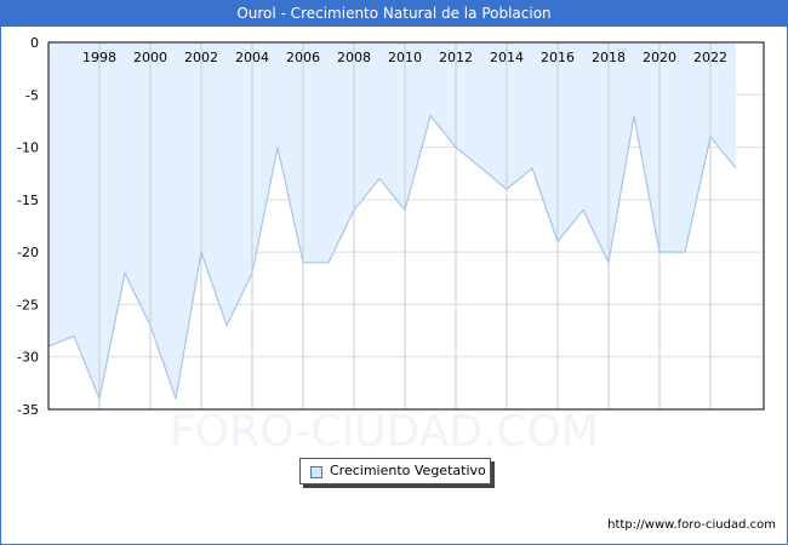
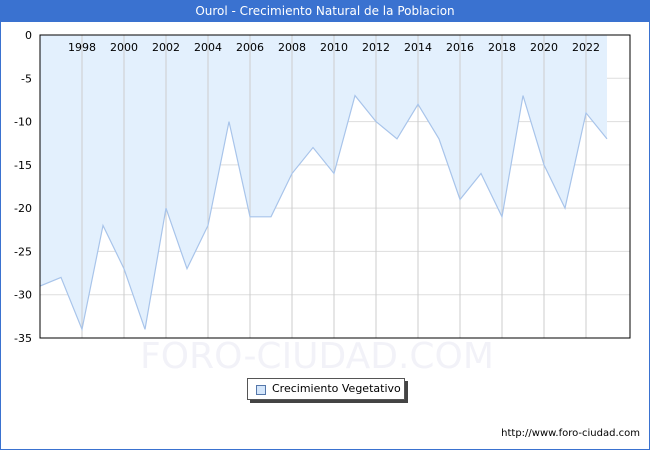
2014: -14 -> -8
2020: -20 -> -15
